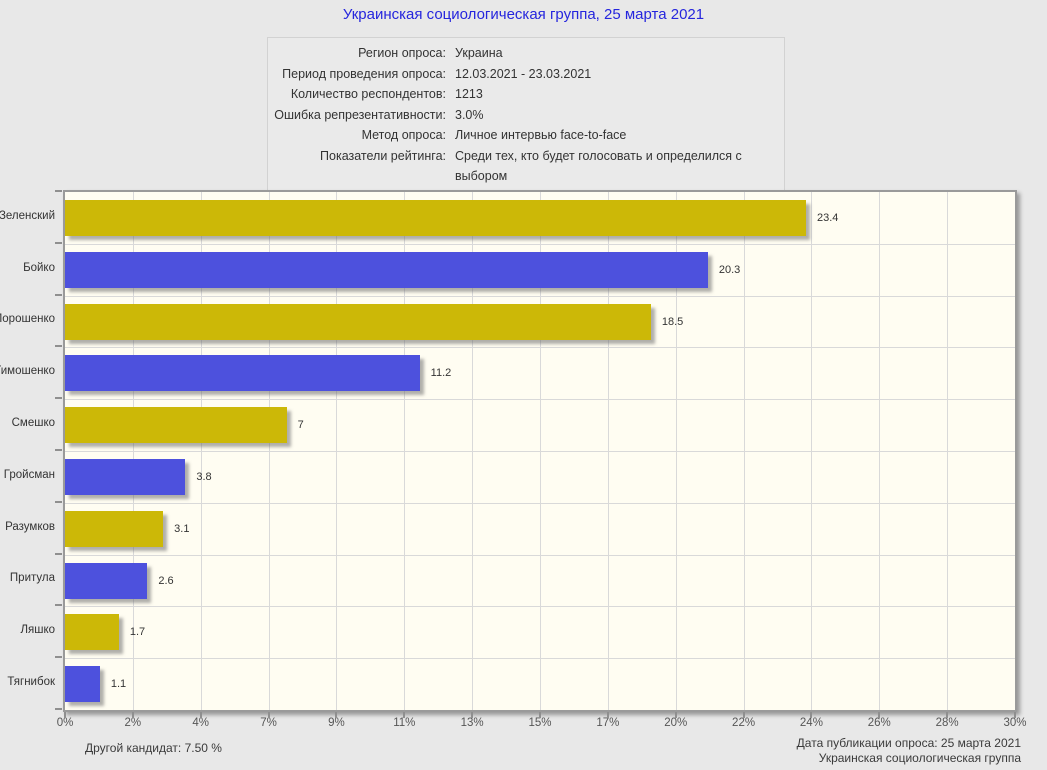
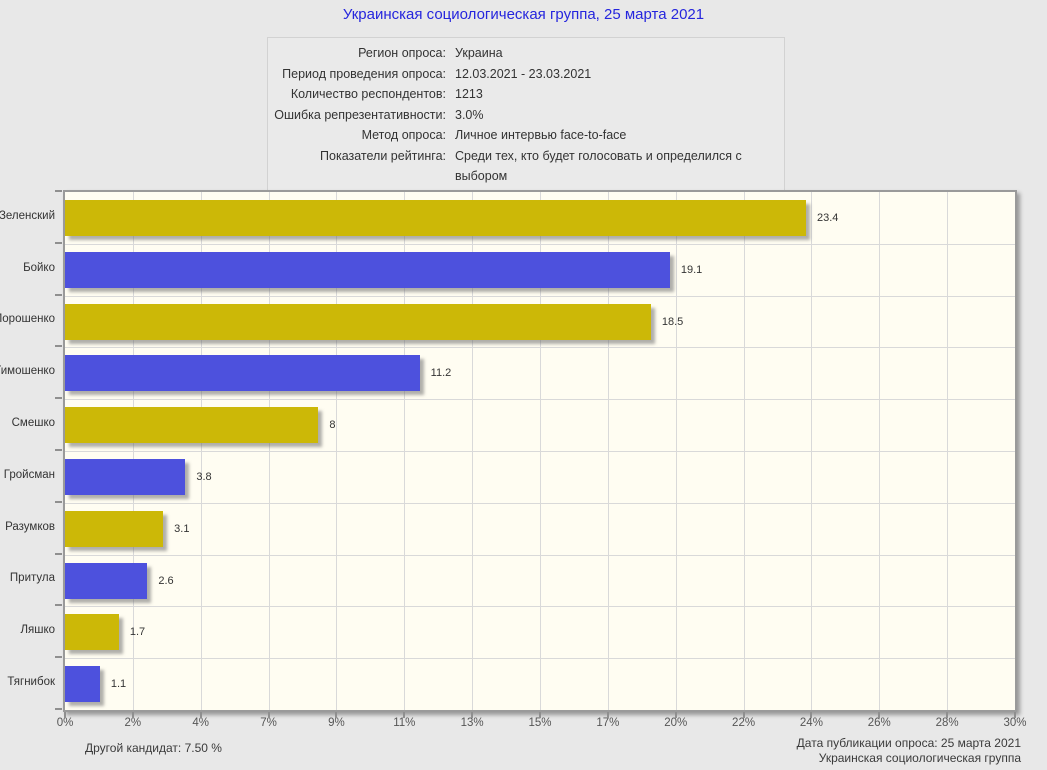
Бойко: 20.3 -> 19.1
Смешко: 7 -> 8
